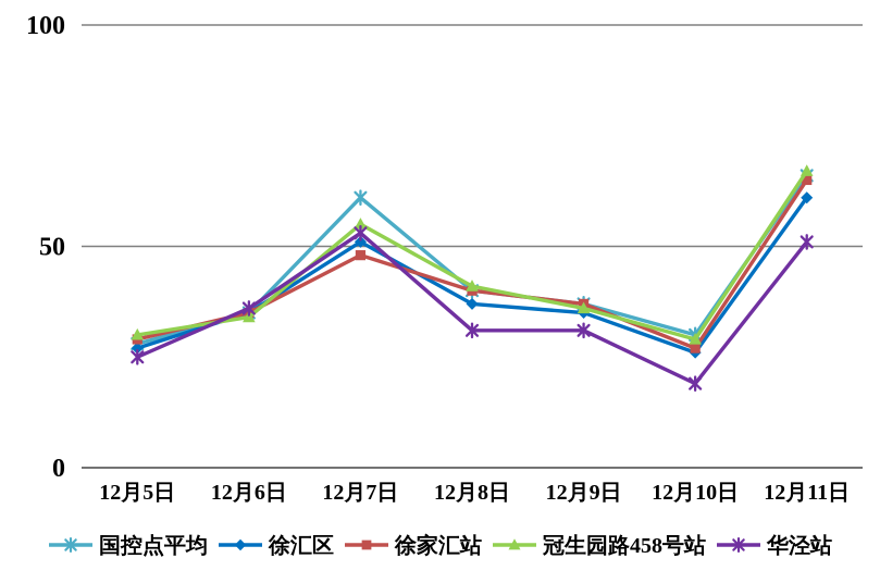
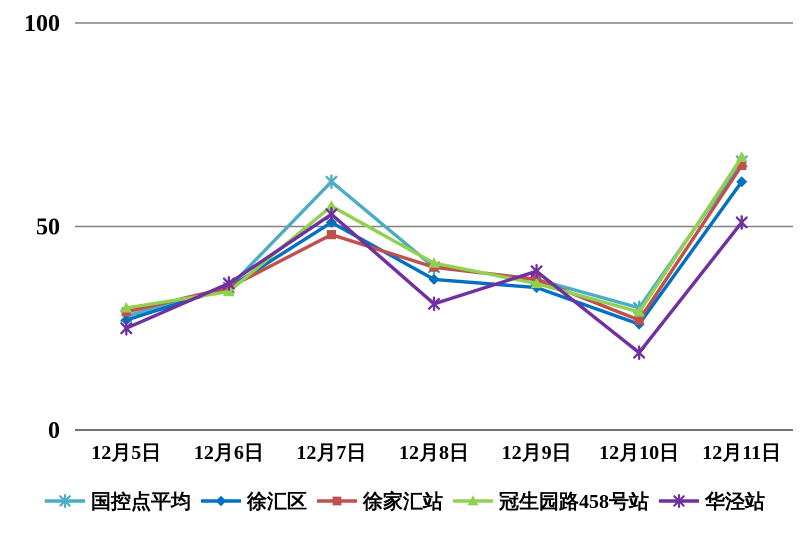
华泾站/12月9日: 31 -> 39
